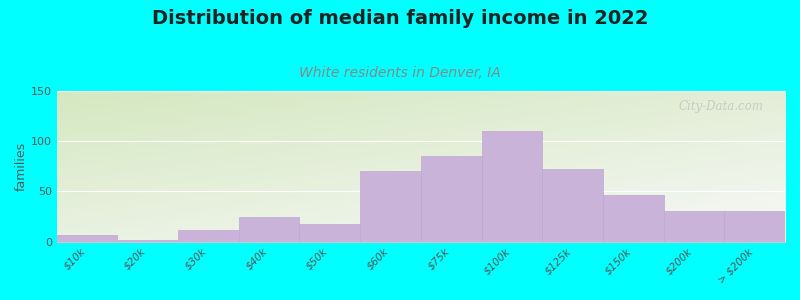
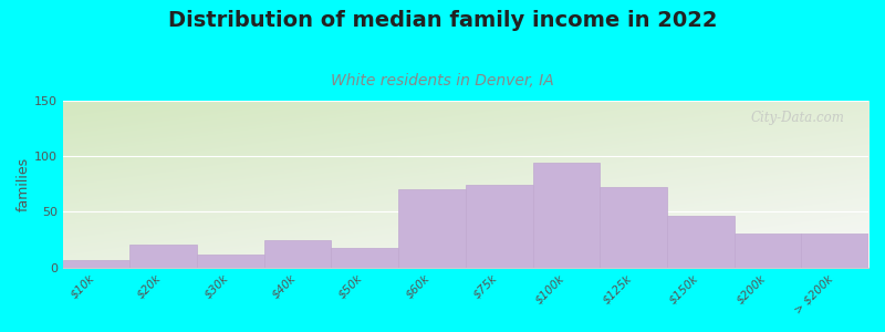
$20k: 2 -> 21
$75k: 85 -> 74
$100k: 110 -> 94
